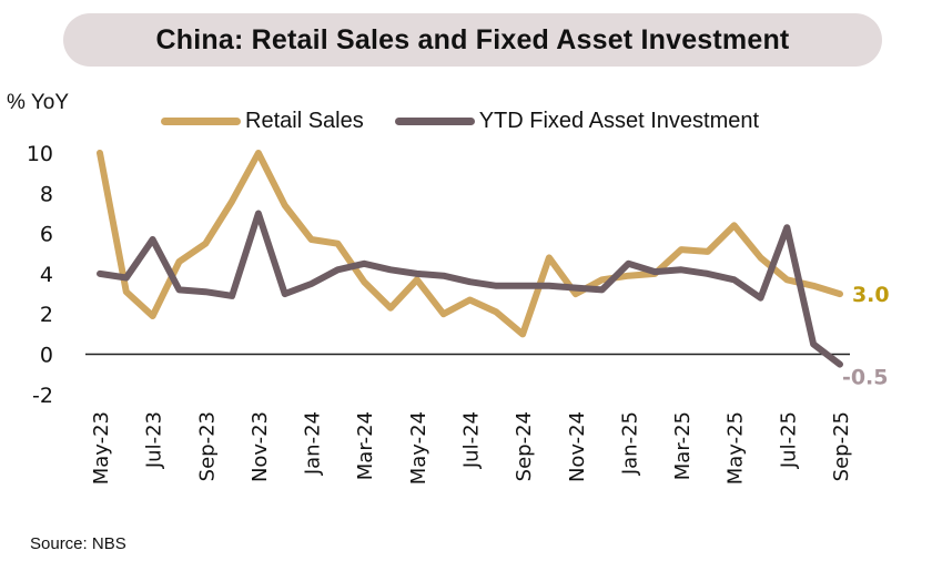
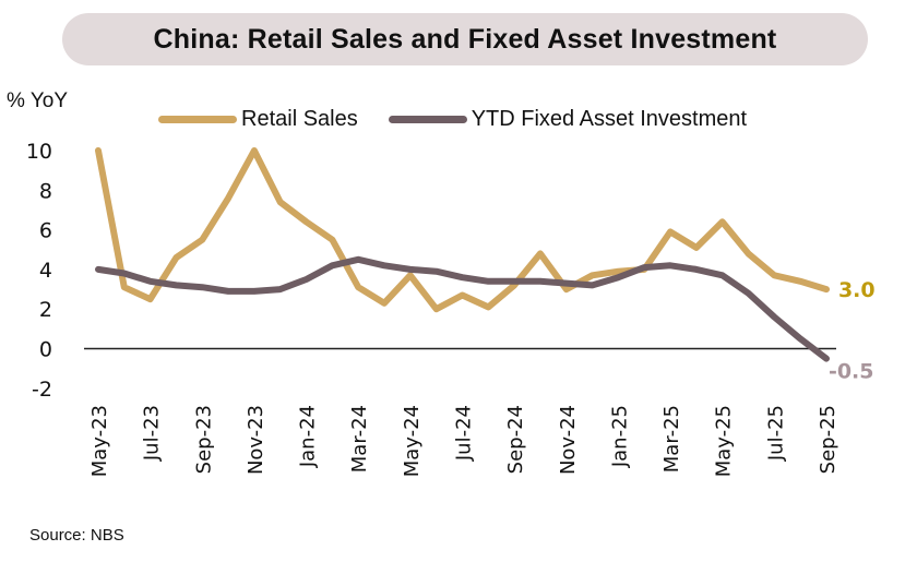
Retail Sales/Jul-23: 1.9 -> 2.5
YTD Fixed Asset Investment/Jul-23: 5.7 -> 3.4
YTD Fixed Asset Investment/Nov-23: 7.0 -> 2.9
Retail Sales/Jan-24: 5.7 -> 6.4
Retail Sales/Mar-24: 3.6 -> 3.1
Retail Sales/Sep-24: 1.0 -> 3.2
YTD Fixed Asset Investment/Jan-25: 4.5 -> 3.6
Retail Sales/Mar-25: 5.2 -> 5.9
YTD Fixed Asset Investment/Jul-25: 6.3 -> 1.6
